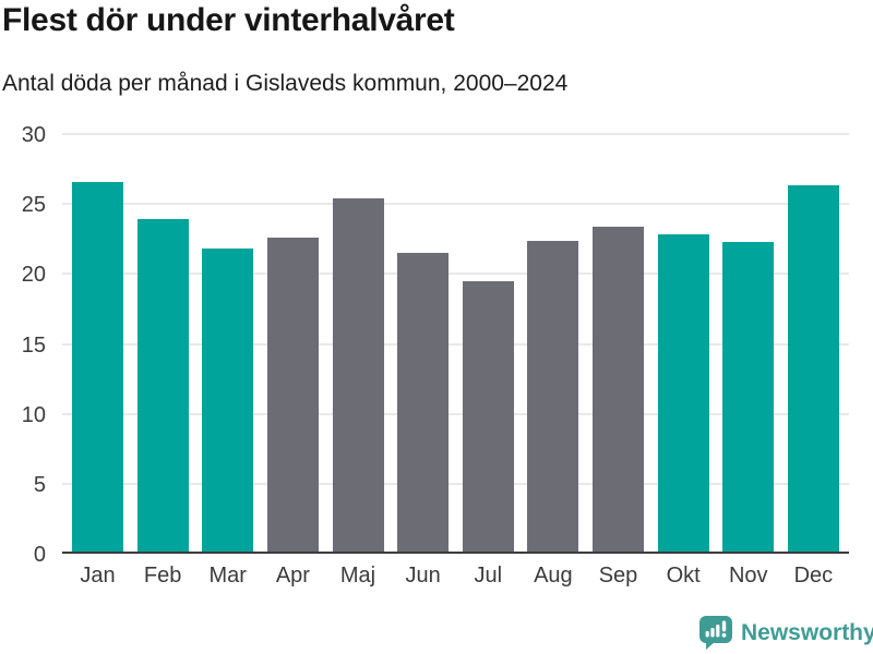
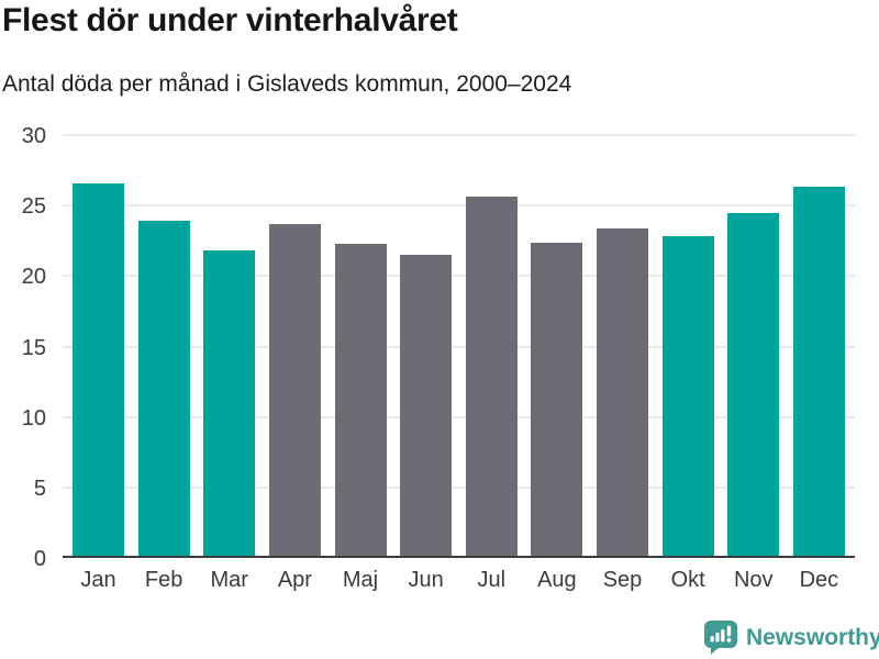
Apr: 22.6 -> 23.7
Maj: 25.4 -> 22.3
Jul: 19.5 -> 25.6
Nov: 22.3 -> 24.5
